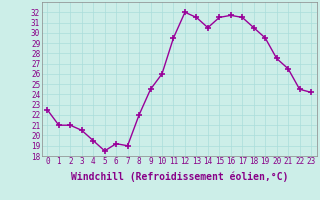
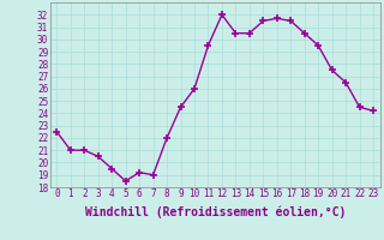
13: 31.5 -> 30.5
